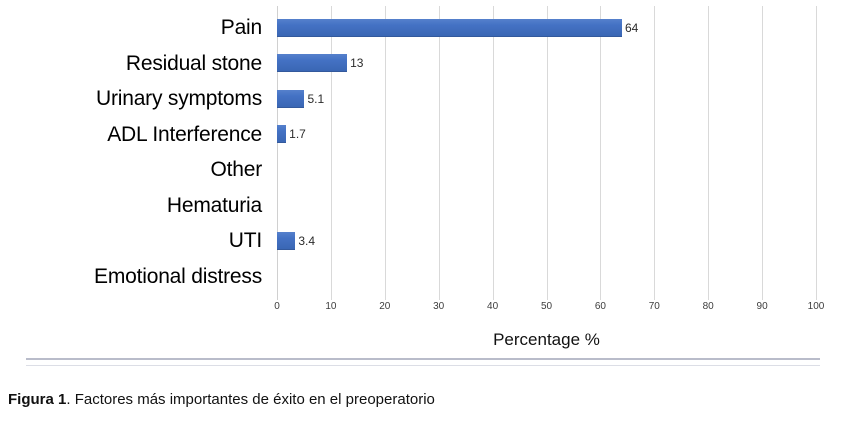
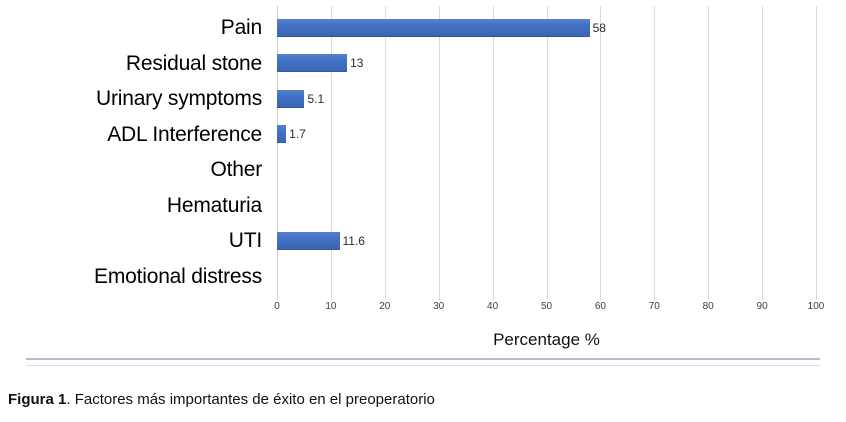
Pain: 64 -> 58
UTI: 3.4 -> 11.6
